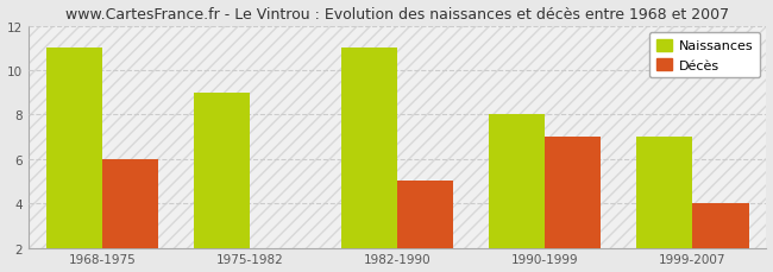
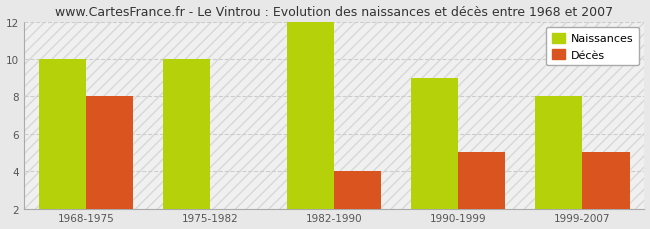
Naissances/1968-1975: 11 -> 10
Décès/1968-1975: 6 -> 8
Naissances/1975-1982: 9 -> 10
Naissances/1982-1990: 11 -> 12
Décès/1982-1990: 5 -> 4
Naissances/1990-1999: 8 -> 9
Décès/1990-1999: 7 -> 5
Naissances/1999-2007: 7 -> 8
Décès/1999-2007: 4 -> 5
